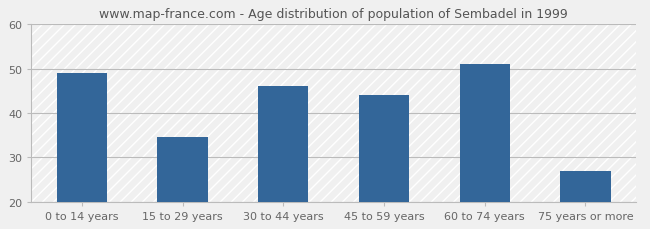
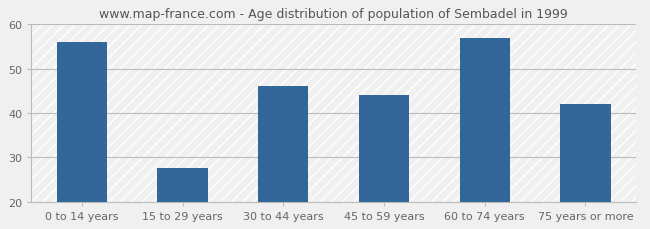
0 to 14 years: 49.0 -> 56.0
15 to 29 years: 34.5 -> 27.5
60 to 74 years: 51.0 -> 57.0
75 years or more: 27.0 -> 42.0
